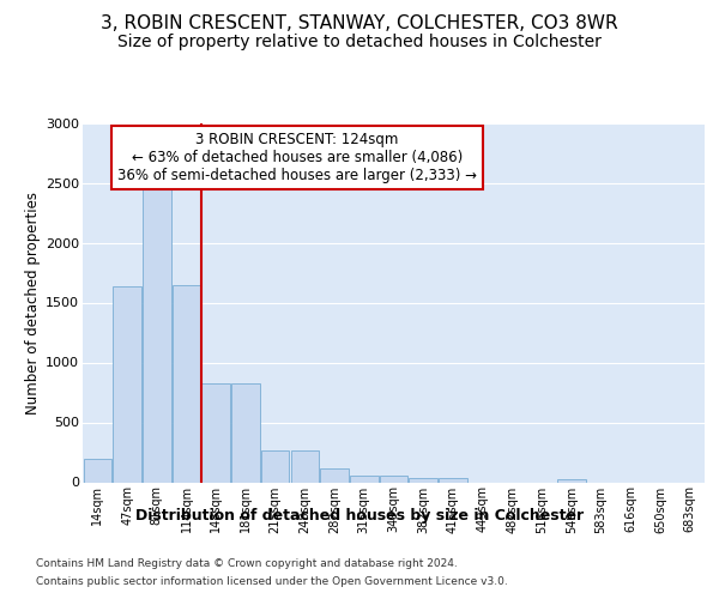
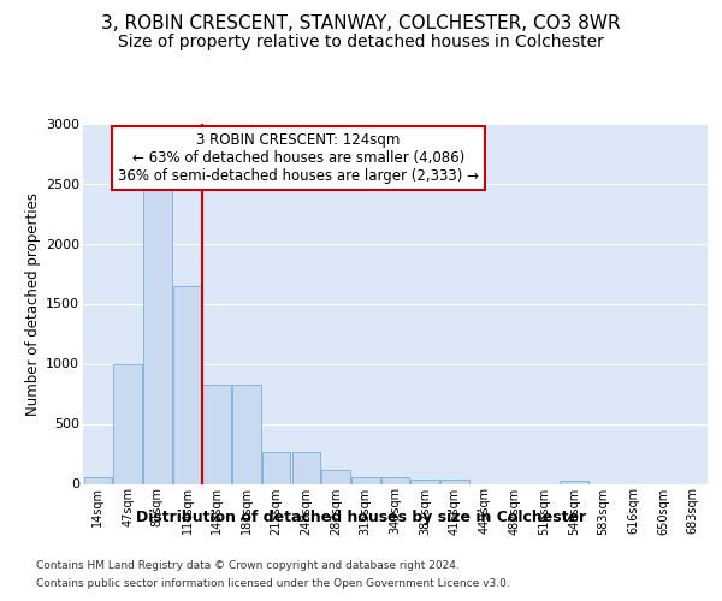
14sqm: 200 -> 60
47sqm: 1640 -> 1000
